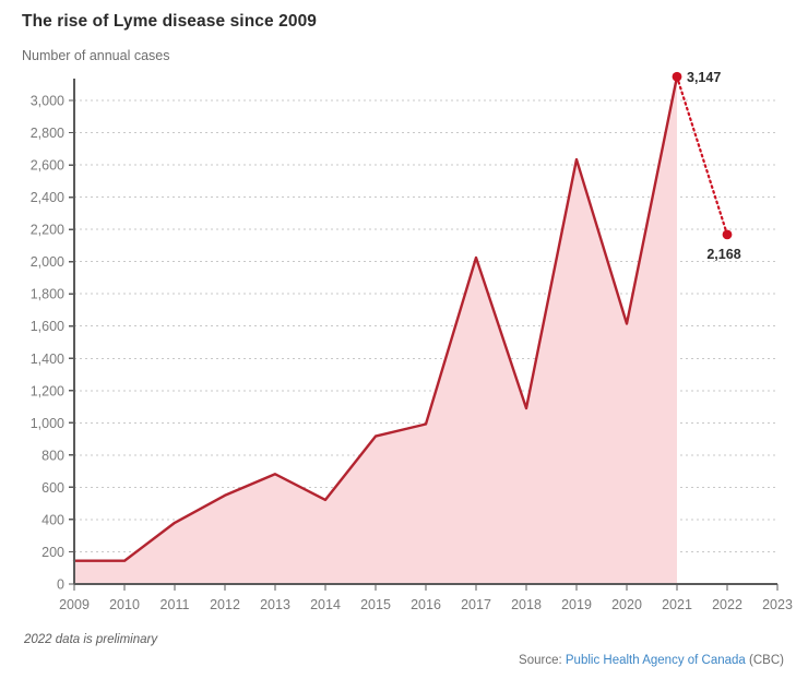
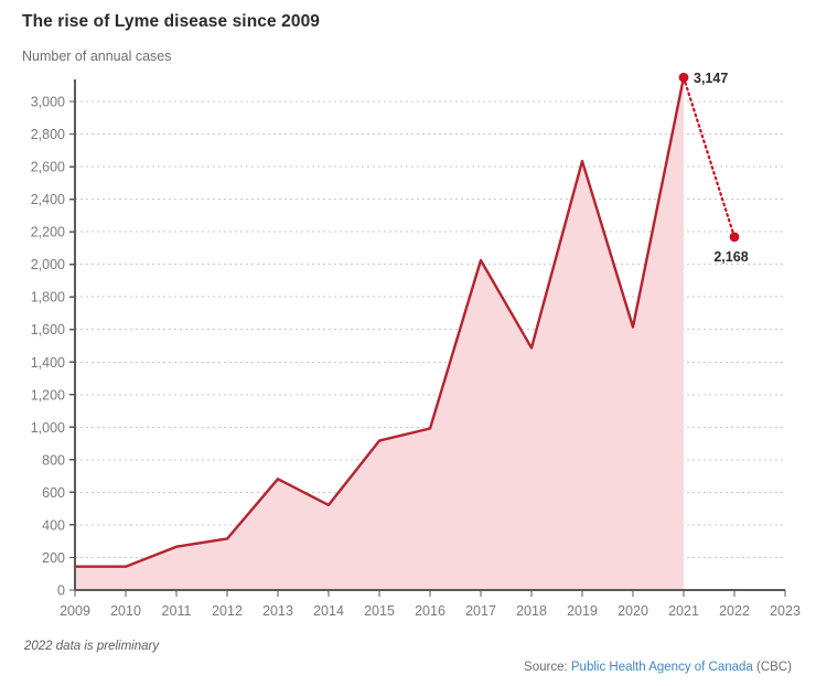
2011: 380 -> 270
2012: 550 -> 320
2018: 1090 -> 1490
